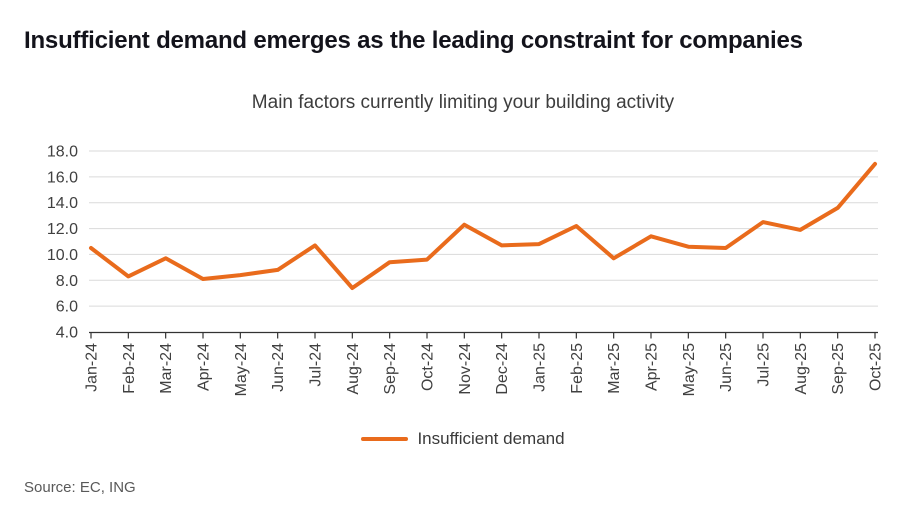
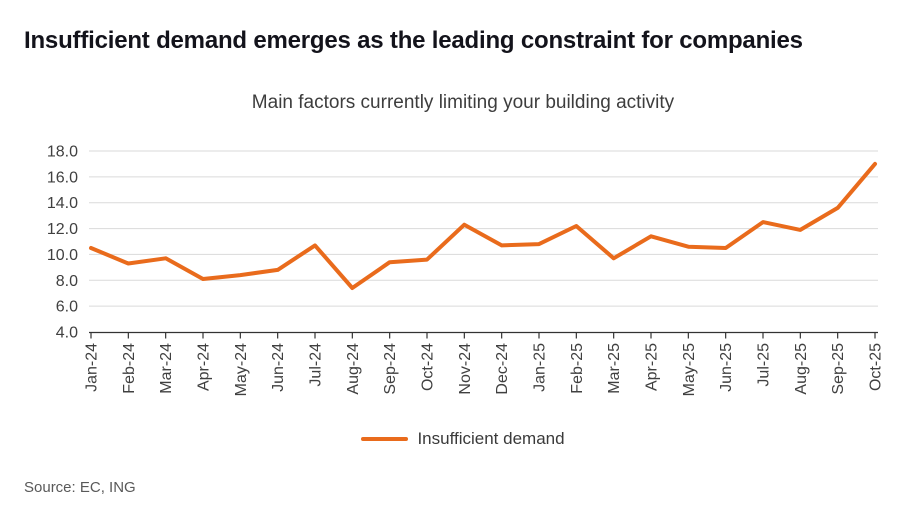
Feb-24: 8.3 -> 9.3
